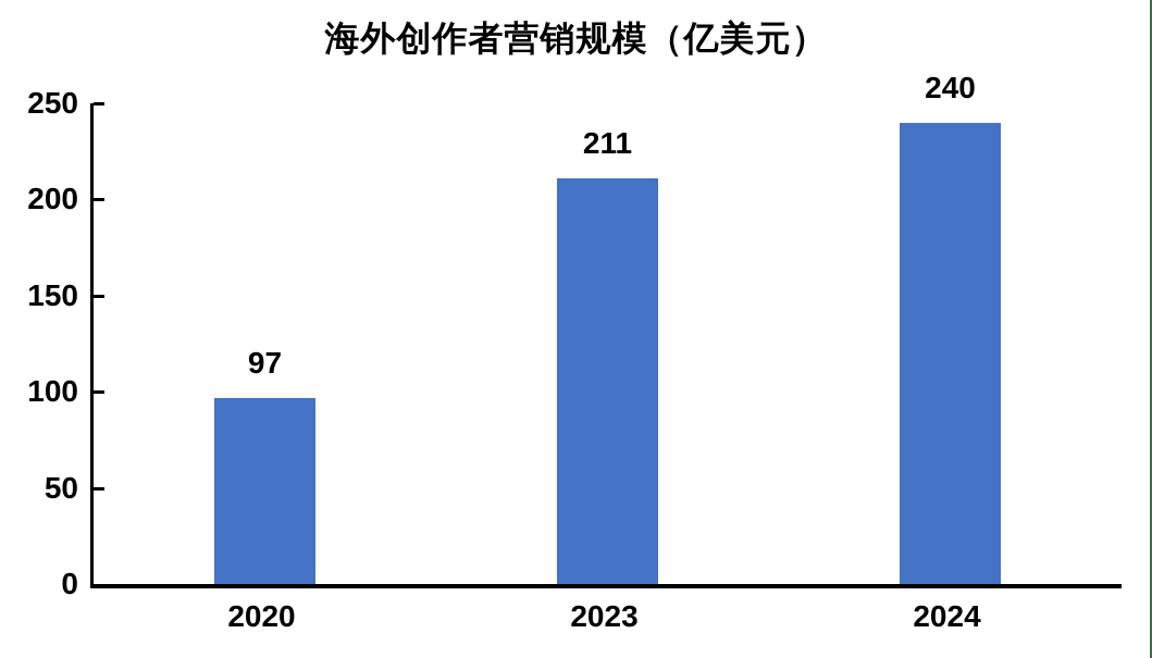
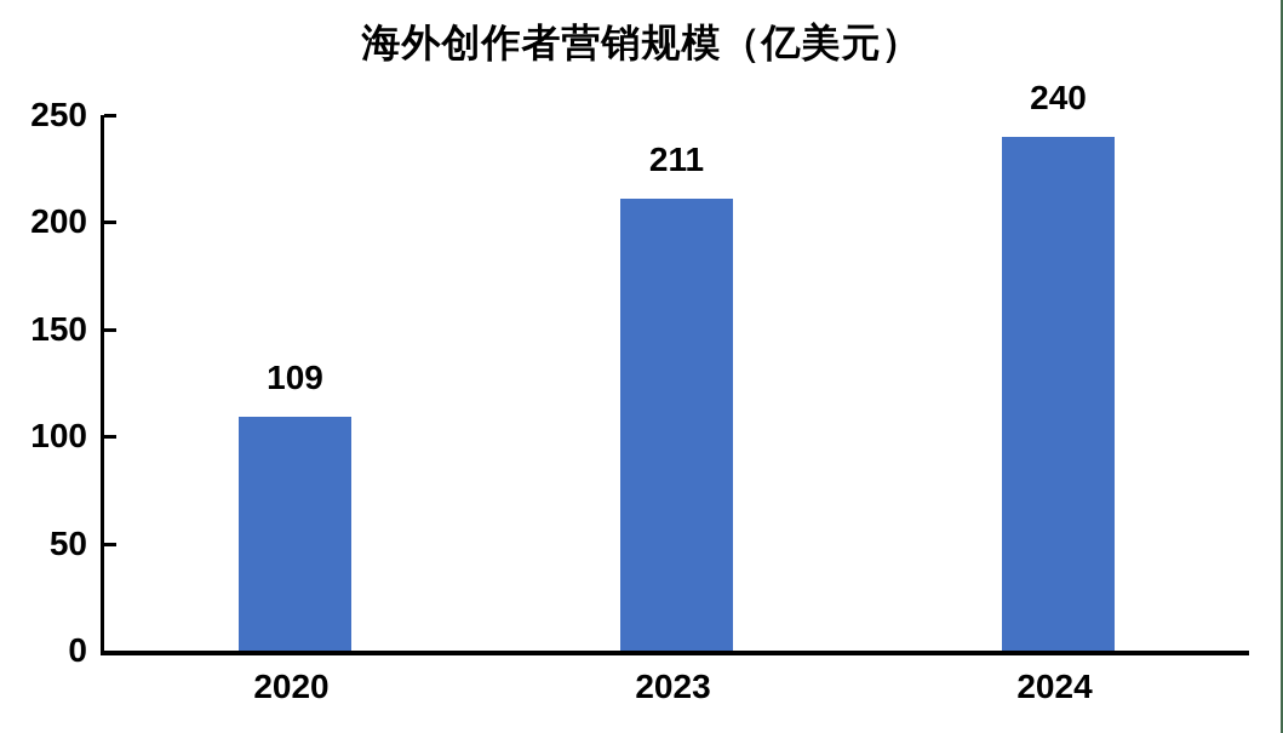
2020: 97 -> 109
